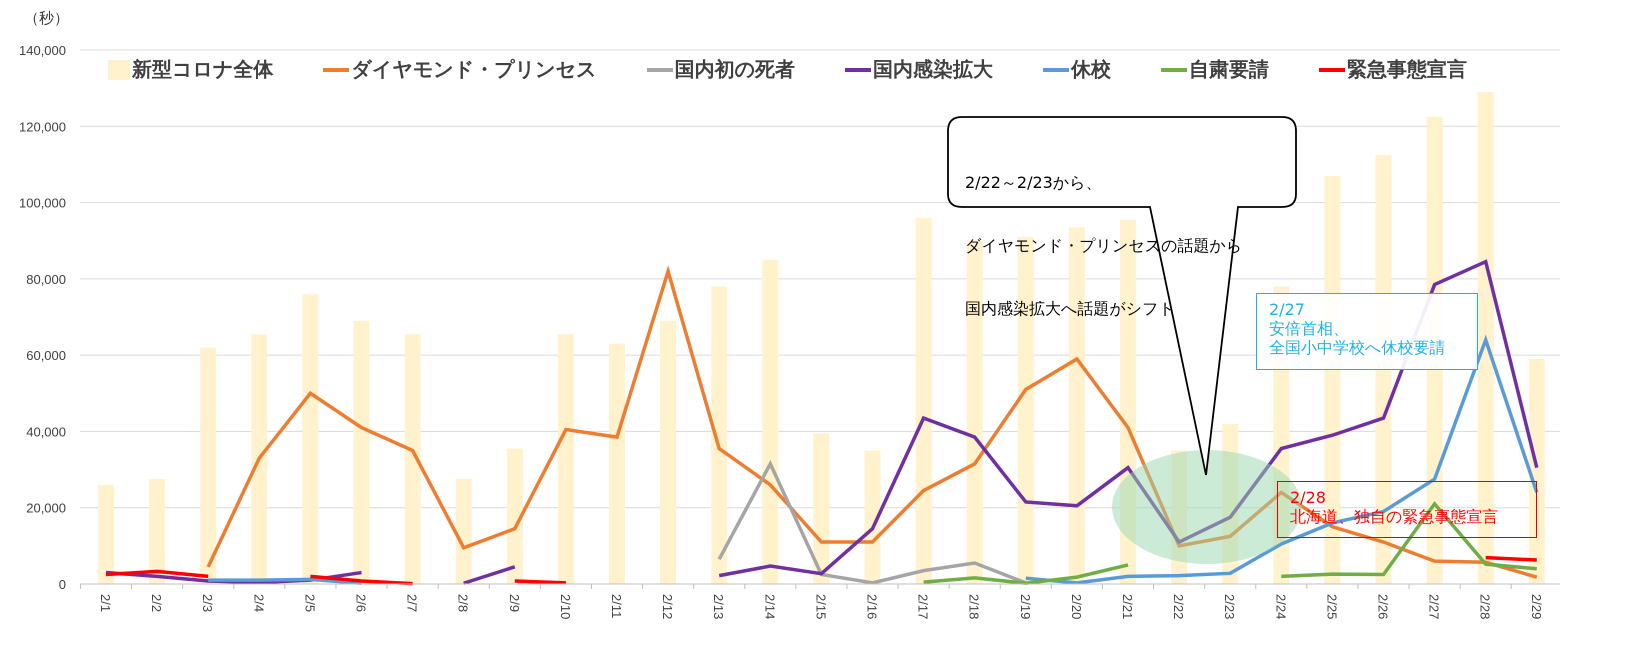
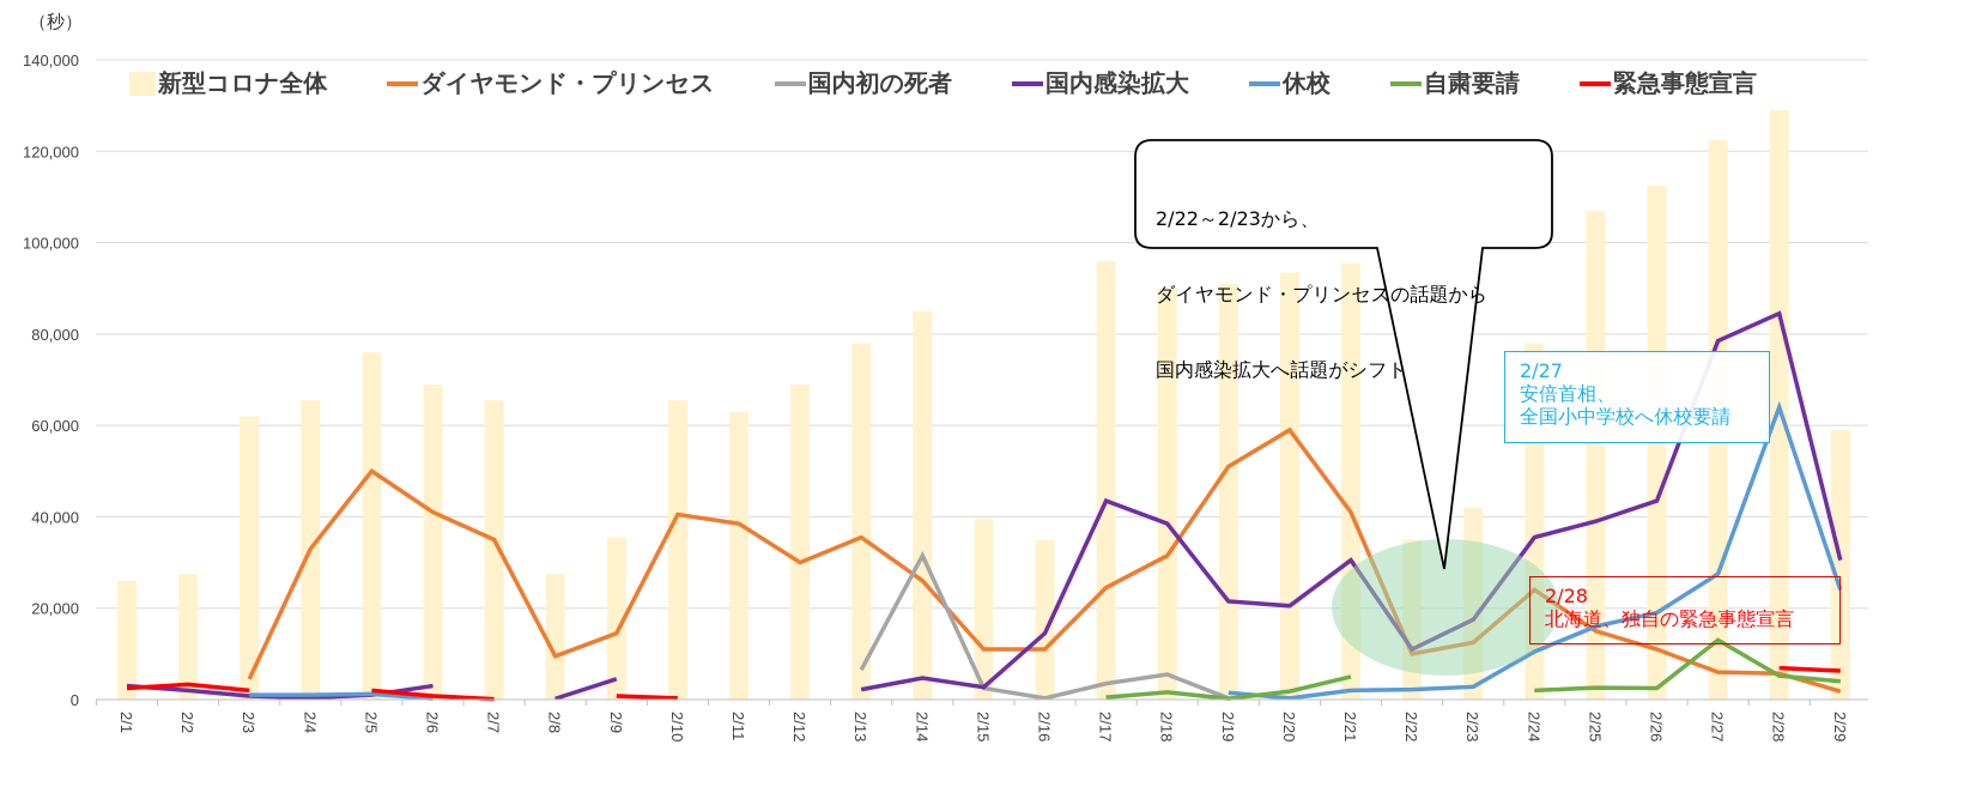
ダイヤモンド・プリンセス/2/12: 82000 -> 30000
自粛要請/2/27: 21000 -> 13000
